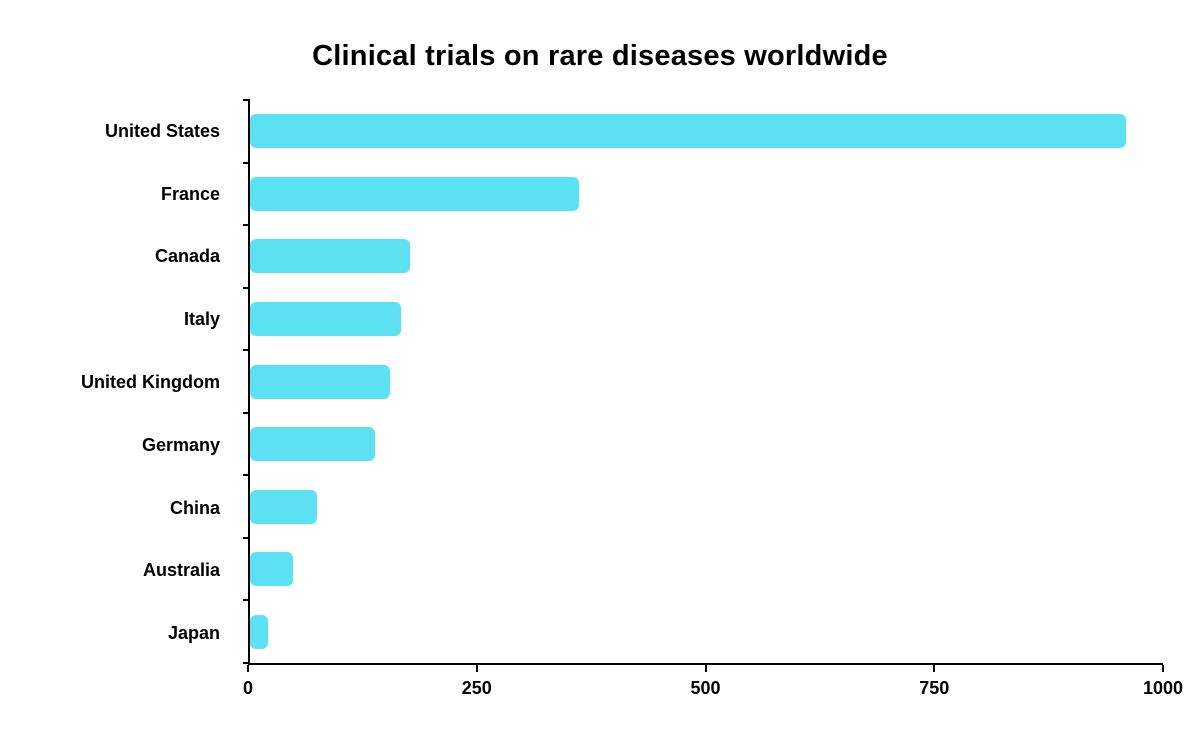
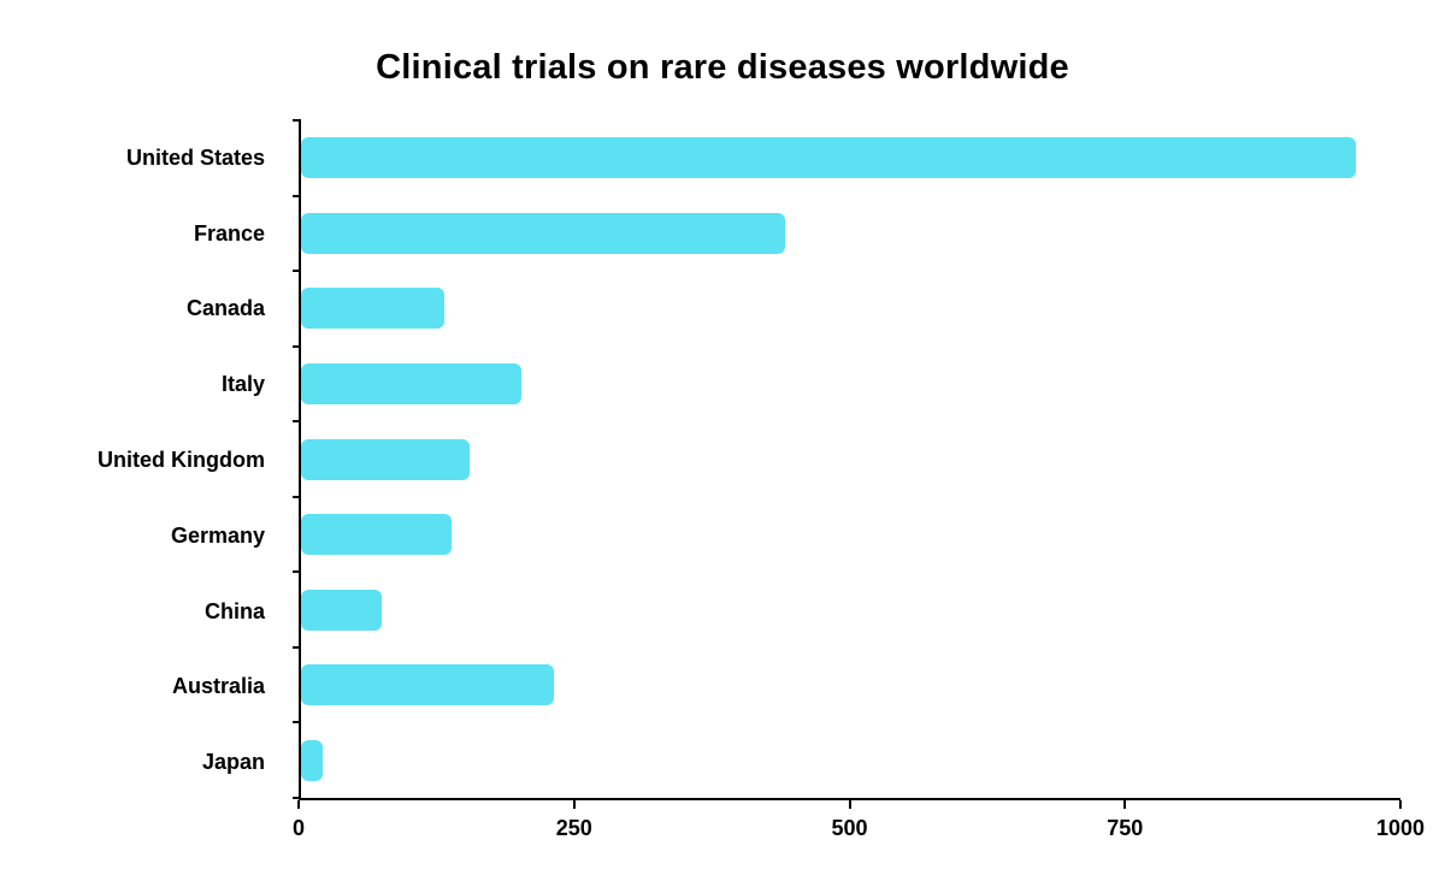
France: 360 -> 440
Canada: 180 -> 130
Italy: 160 -> 200
Australia: 50 -> 230
